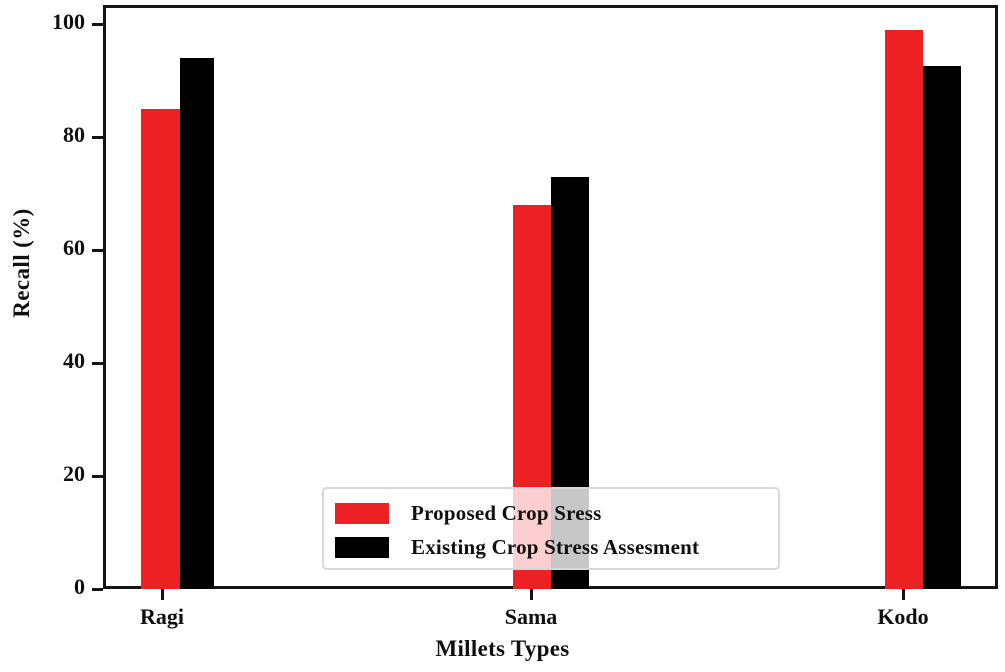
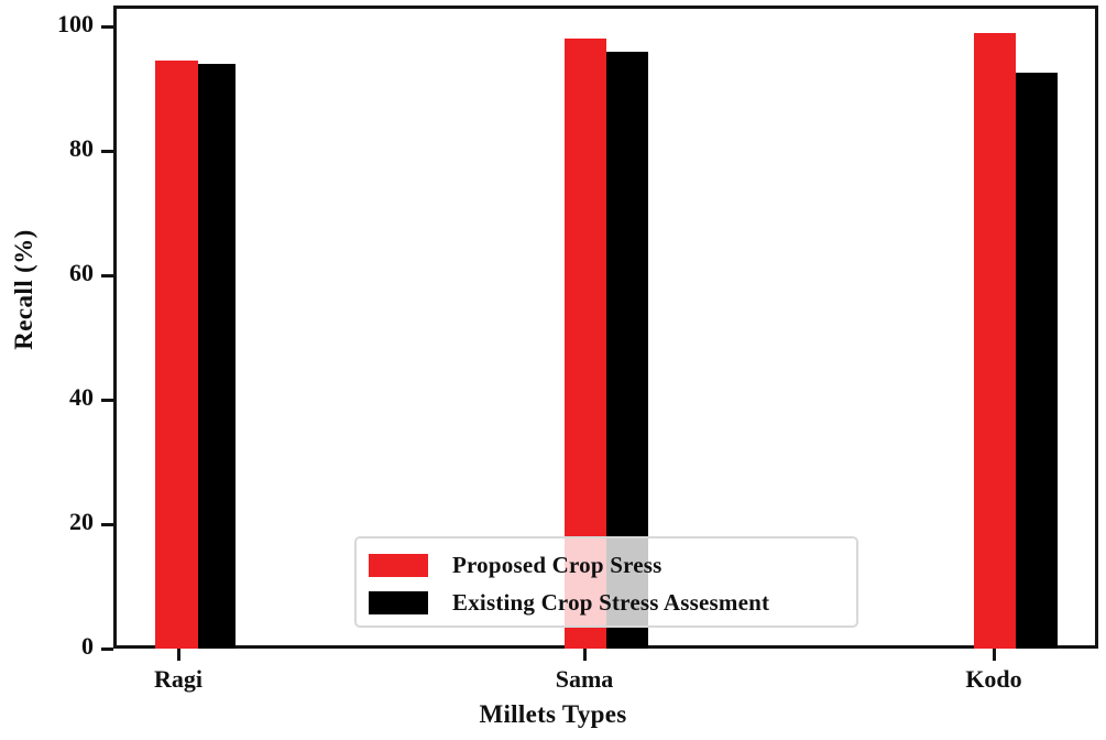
Proposed Crop Sress/Ragi: 85 -> 94
Proposed Crop Sress/Sama: 68 -> 98
Existing Crop Stress Assesment/Sama: 73 -> 96
